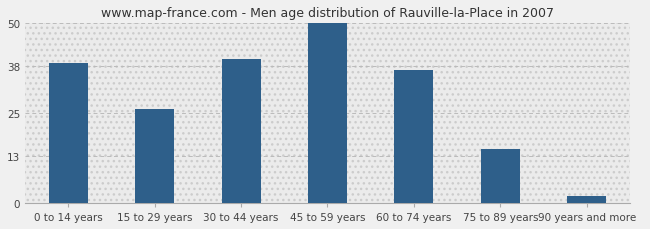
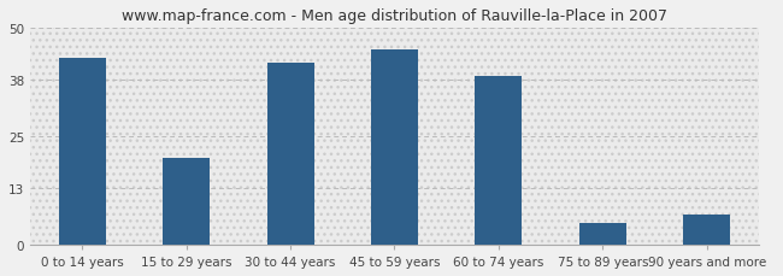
0 to 14 years: 39 -> 43
15 to 29 years: 26 -> 20
30 to 44 years: 40 -> 42
45 to 59 years: 50 -> 45
60 to 74 years: 37 -> 39
75 to 89 years: 15 -> 5
90 years and more: 2 -> 7
